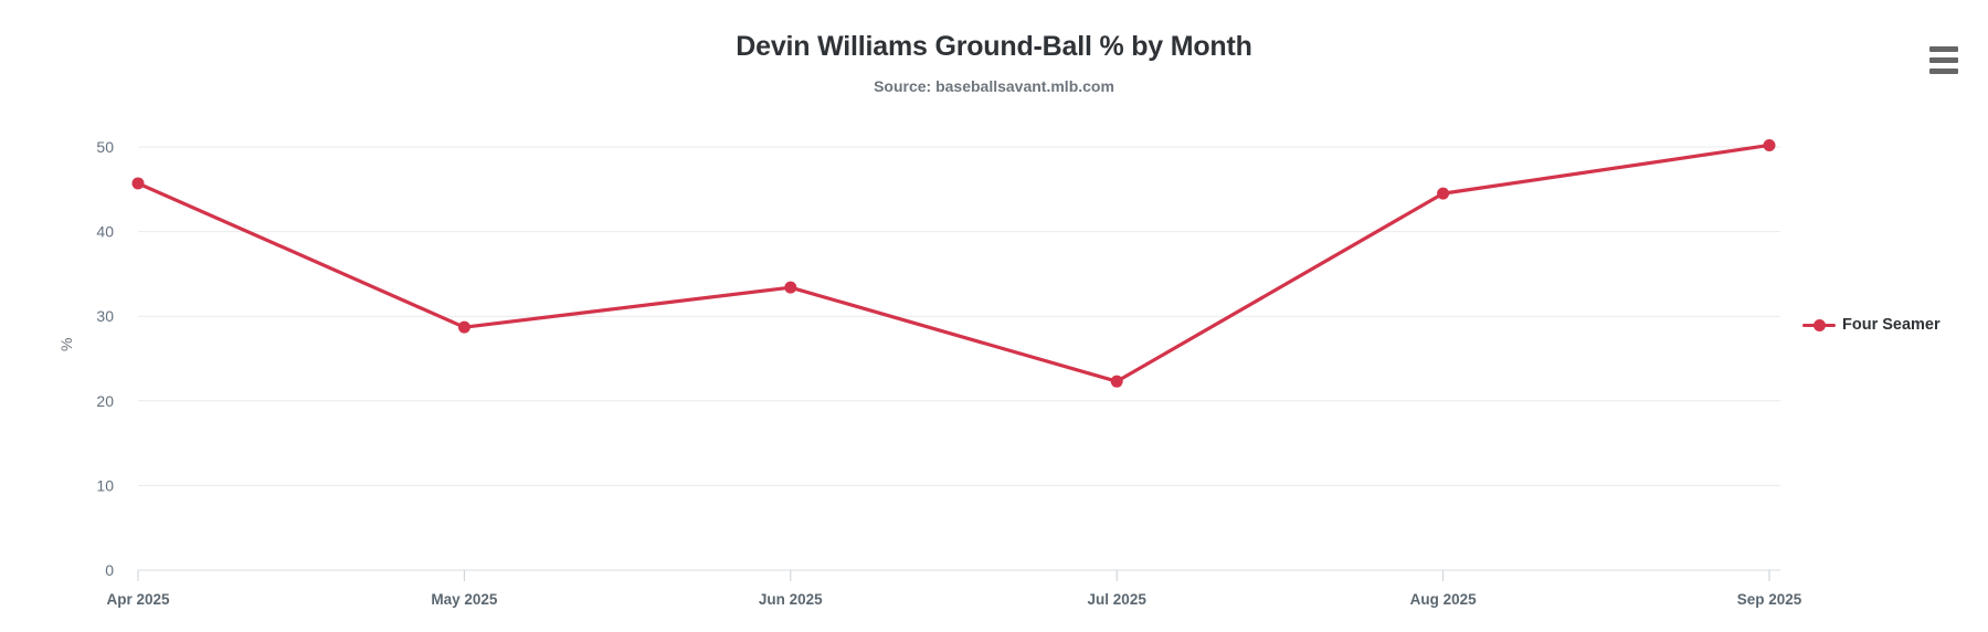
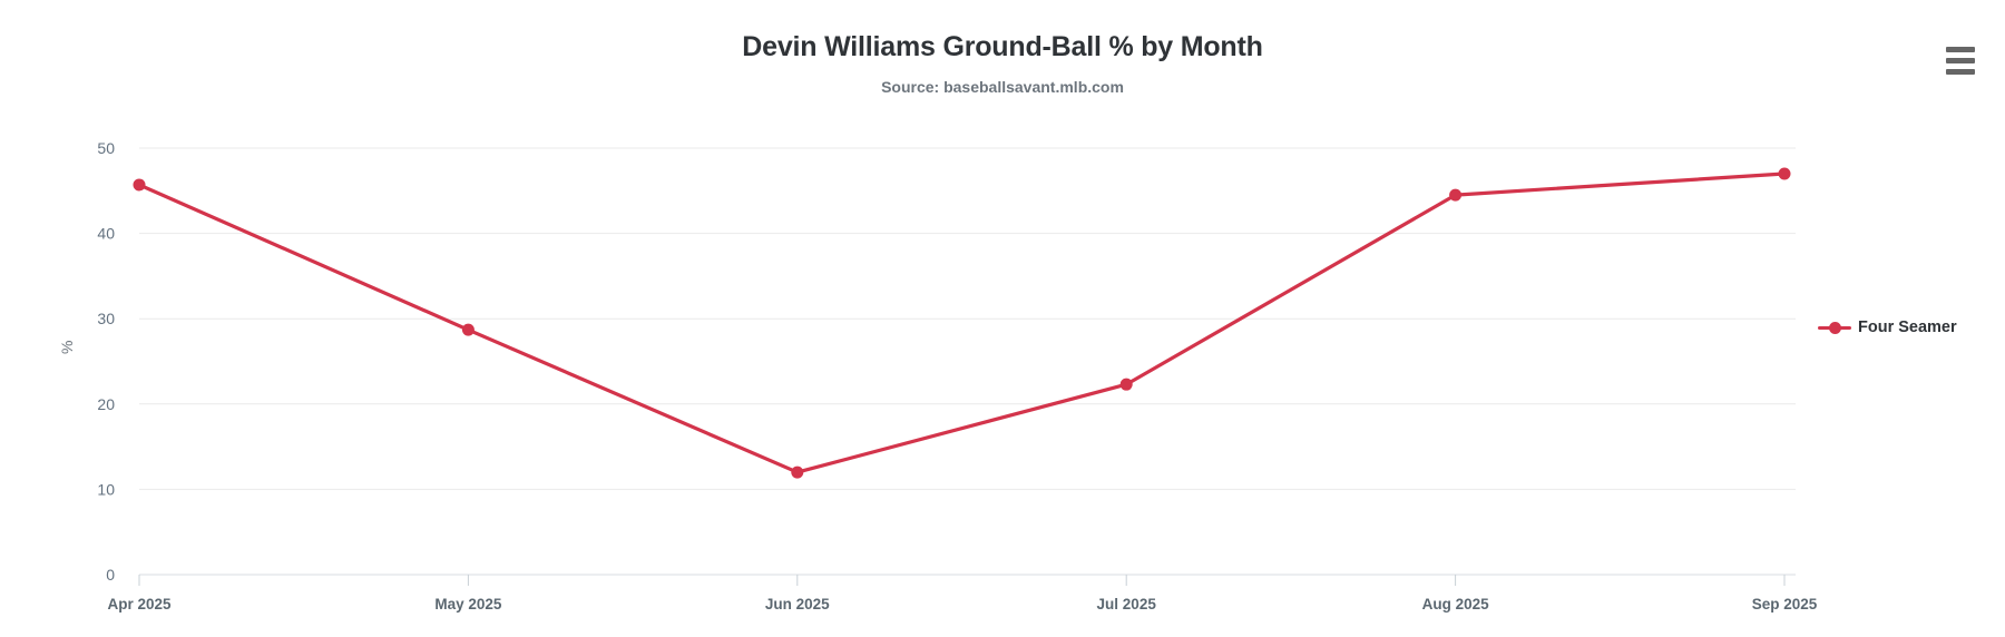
Jun 2025: 33 -> 12
Sep 2025: 50 -> 47
